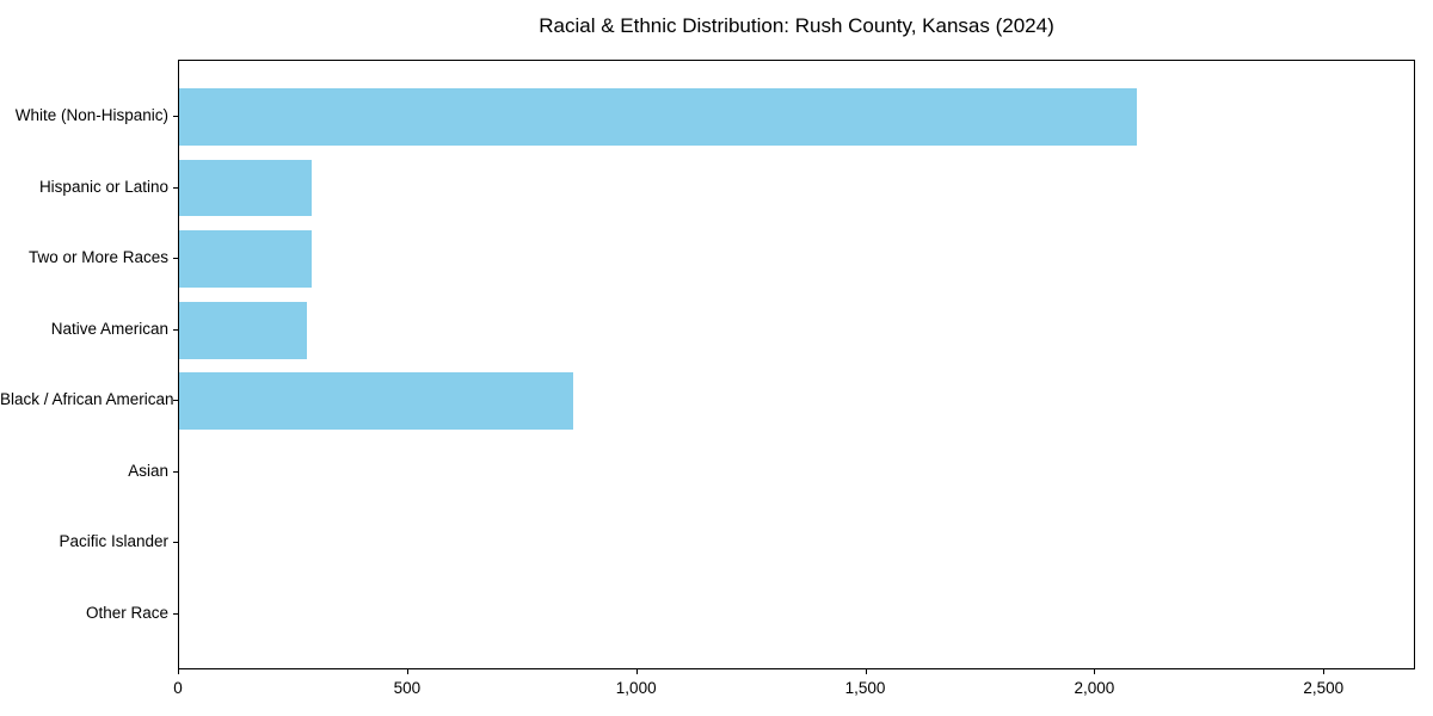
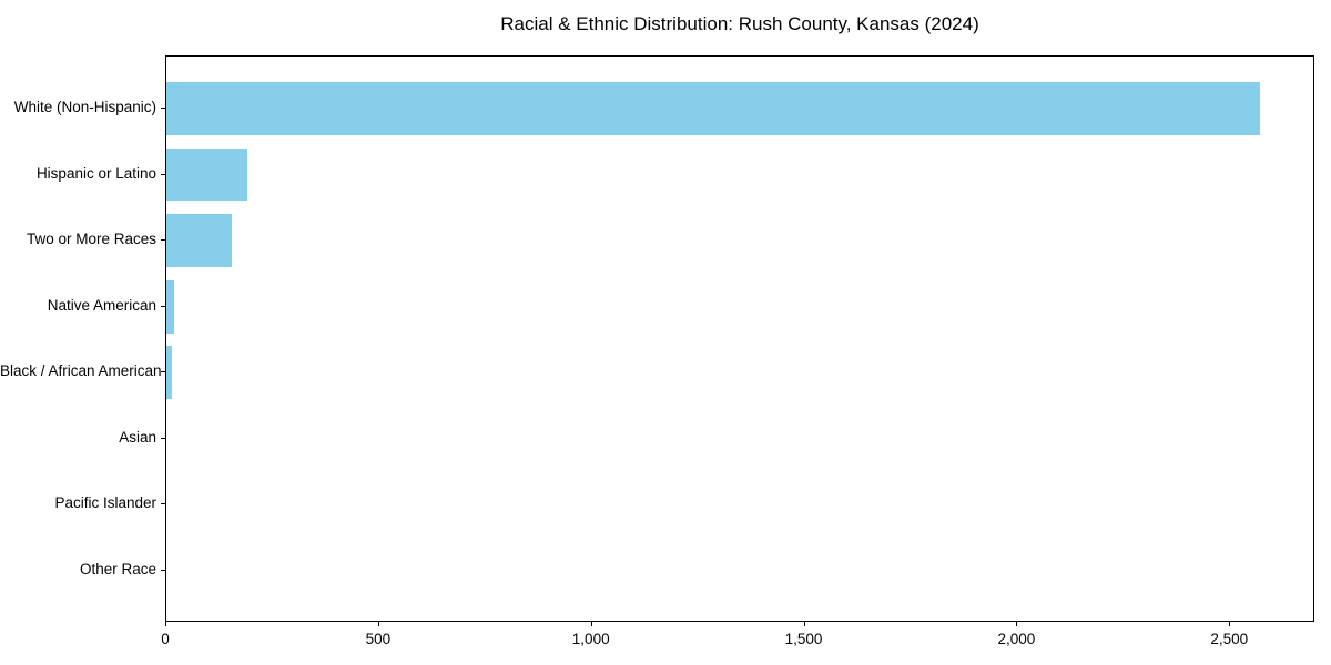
White (Non-Hispanic): 2090 -> 2570
Hispanic or Latino: 290 -> 190
Two or More Races: 290 -> 160
Native American: 280 -> 20
Black / African American: 860 -> 10
